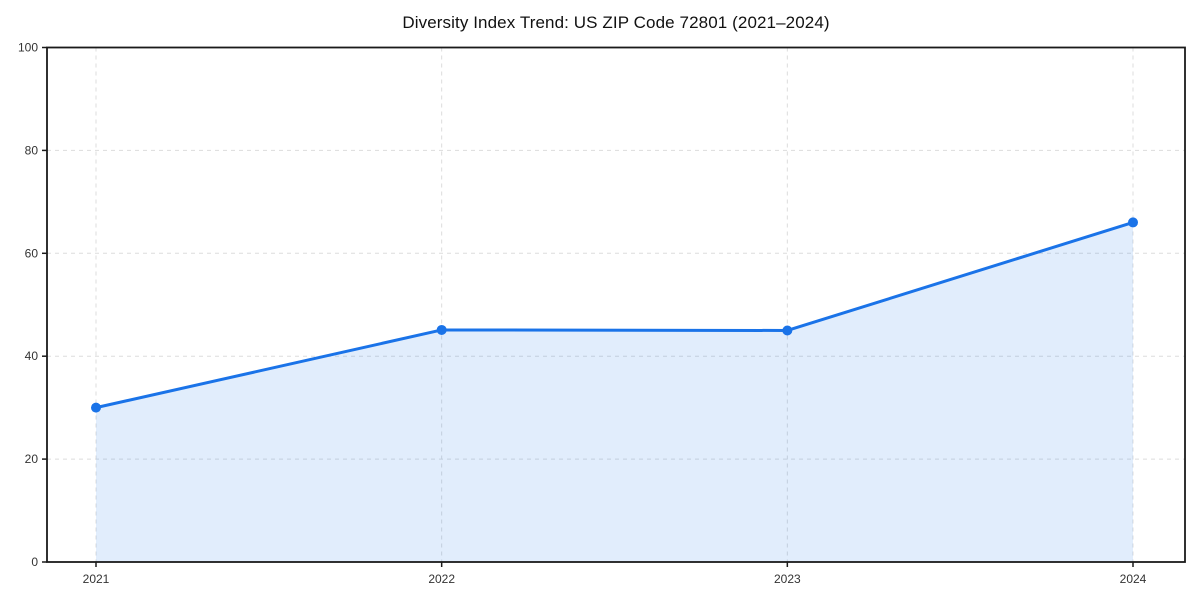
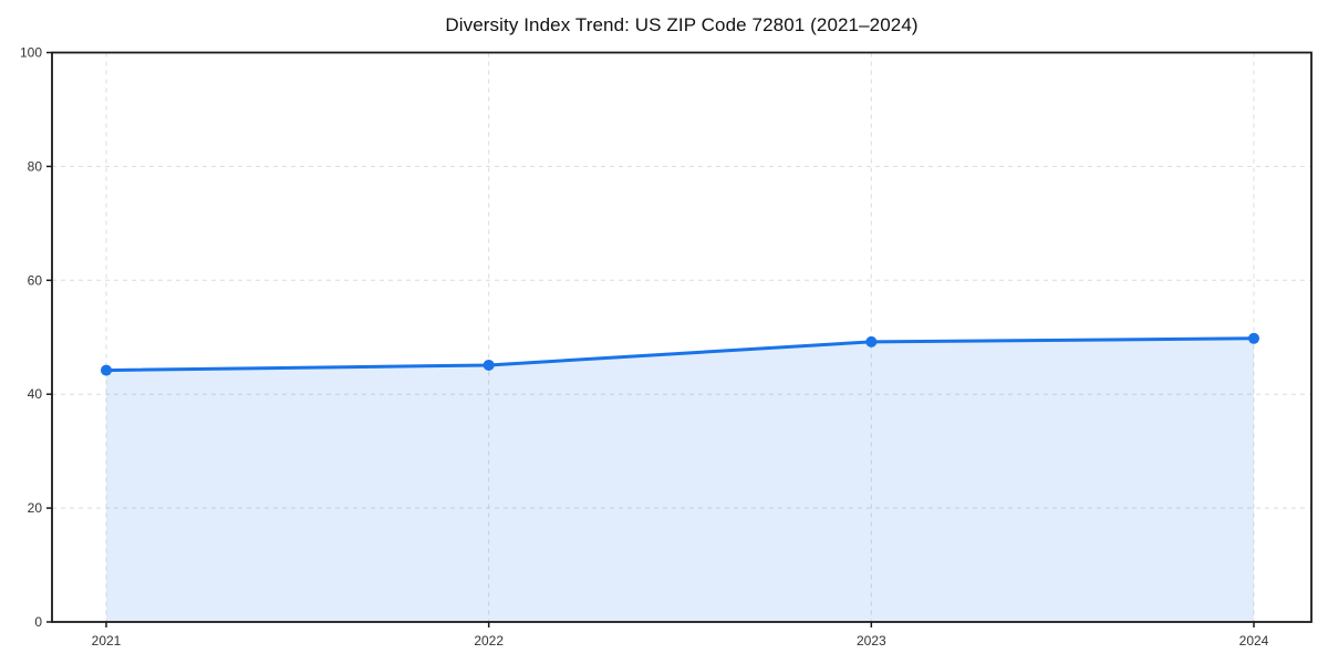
2021: 30 -> 44
2023: 45 -> 49
2024: 66 -> 50
